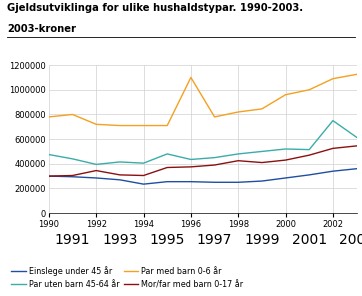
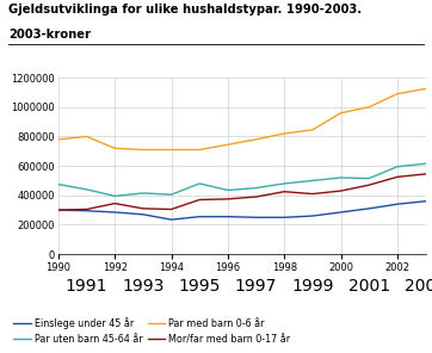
Par med barn 0-6 år/1996: 1100000 -> 740000
Par uten barn 45-64 år/2002: 750000 -> 600000
